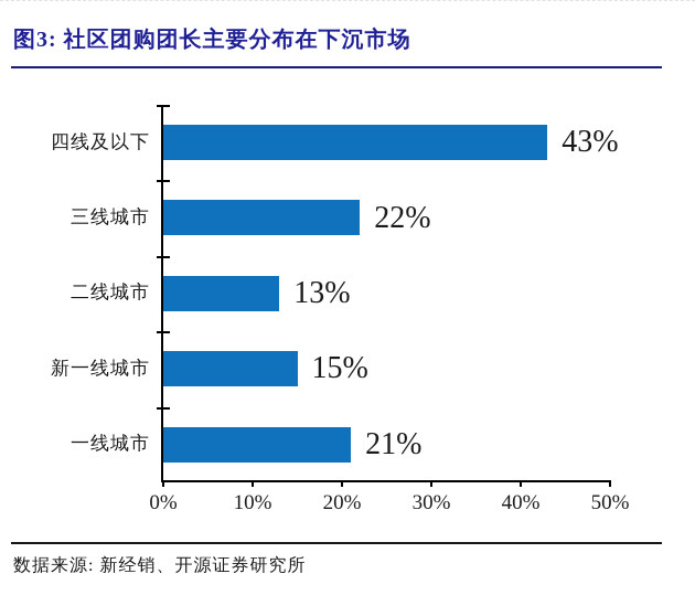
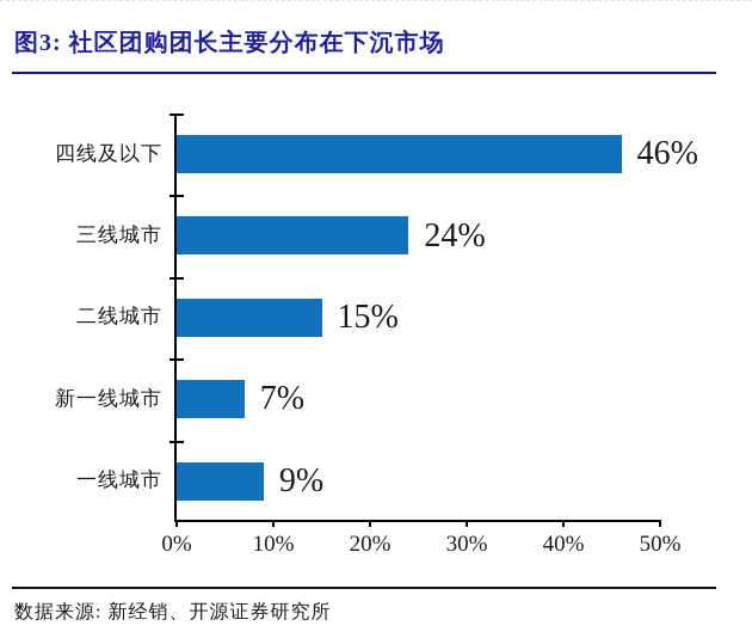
四线及以下: 43% -> 46%
三线城市: 22% -> 24%
二线城市: 13% -> 15%
新一线城市: 15% -> 7%
一线城市: 21% -> 9%
